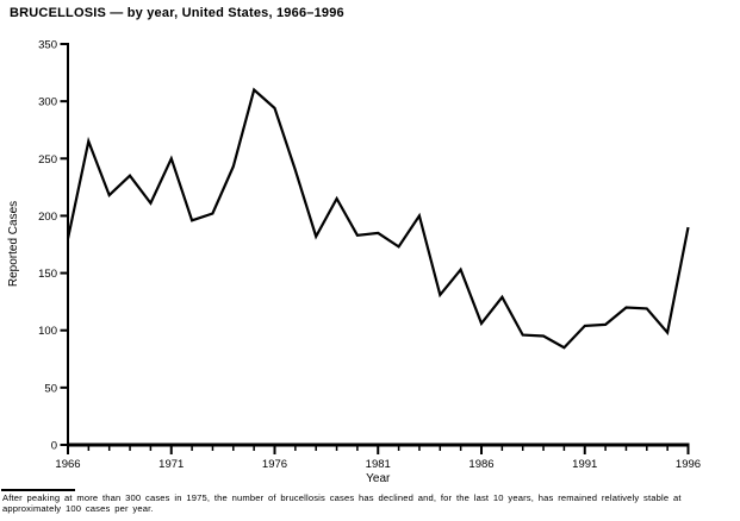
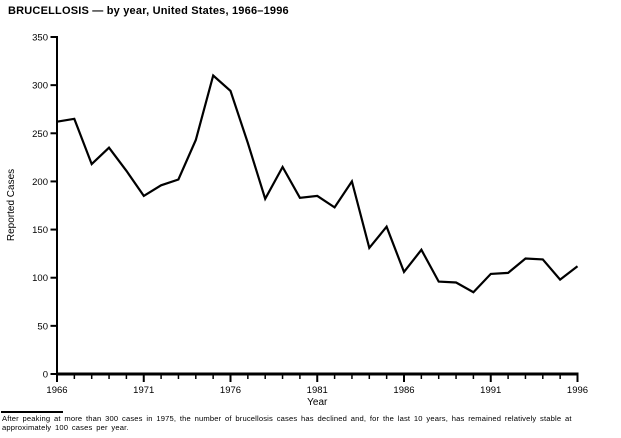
1966: 180 -> 260
1971: 250 -> 180
1996: 190 -> 110
